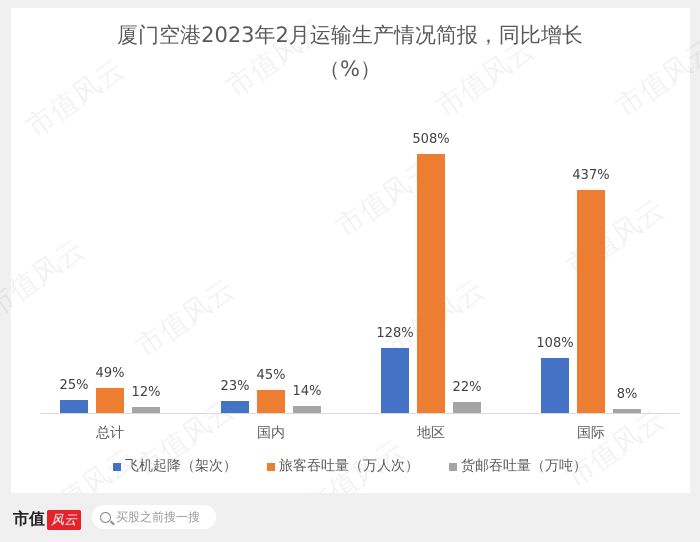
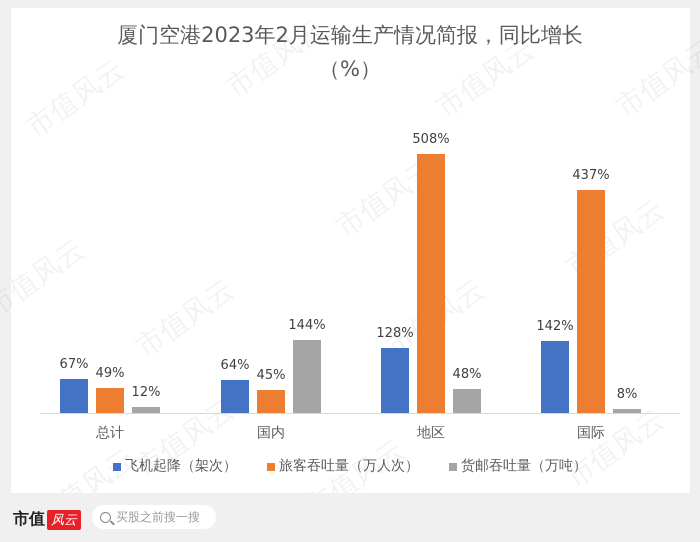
飞机起降（架次）/总计: 25% -> 67%
飞机起降（架次）/国内: 23% -> 64%
货邮吞吐量（万吨）/国内: 14% -> 144%
货邮吞吐量（万吨）/地区: 22% -> 48%
飞机起降（架次）/国际: 108% -> 142%
